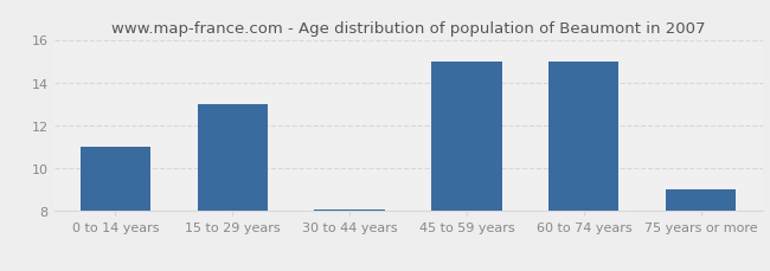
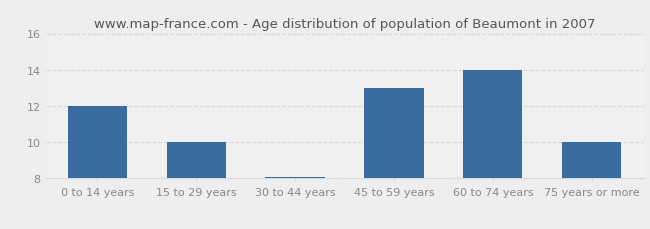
0 to 14 years: 11.0 -> 12.0
15 to 29 years: 13.0 -> 10.0
45 to 59 years: 15.0 -> 13.0
60 to 74 years: 15.0 -> 14.0
75 years or more: 9.0 -> 10.0
